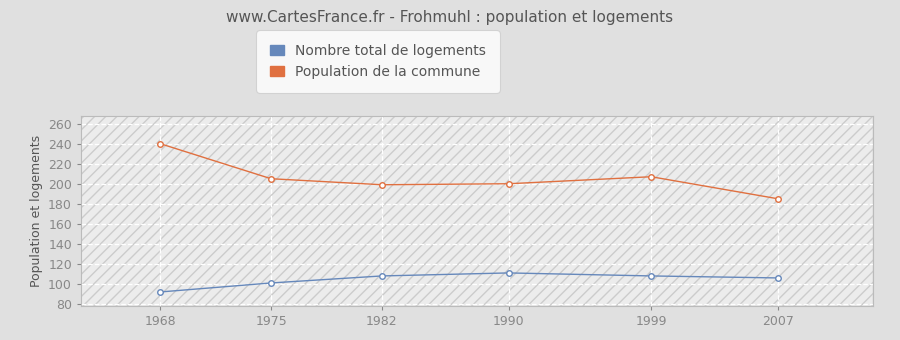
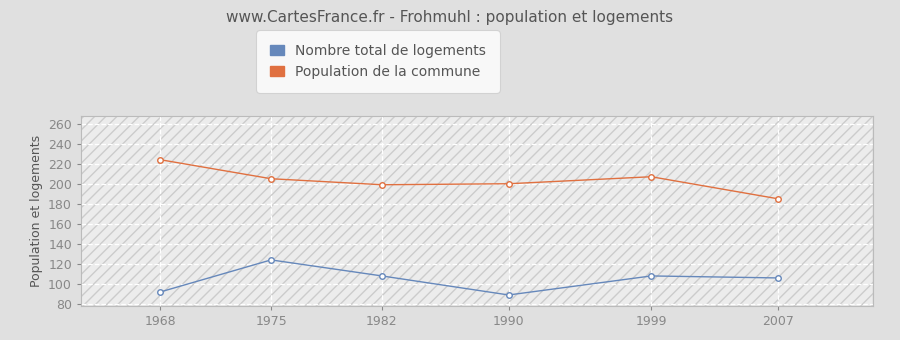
Population de la commune/1968: 240 -> 224
Nombre total de logements/1975: 101 -> 124
Nombre total de logements/1990: 111 -> 89
